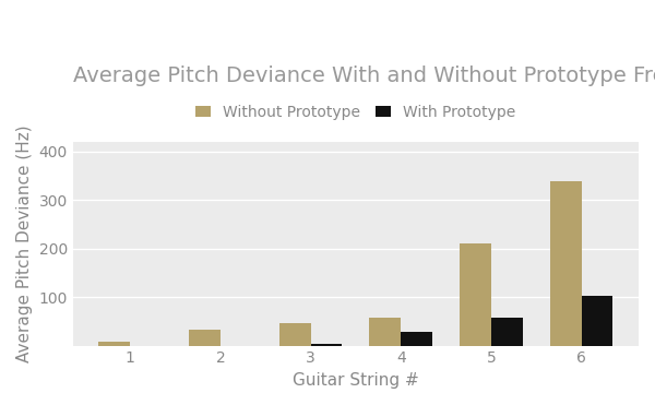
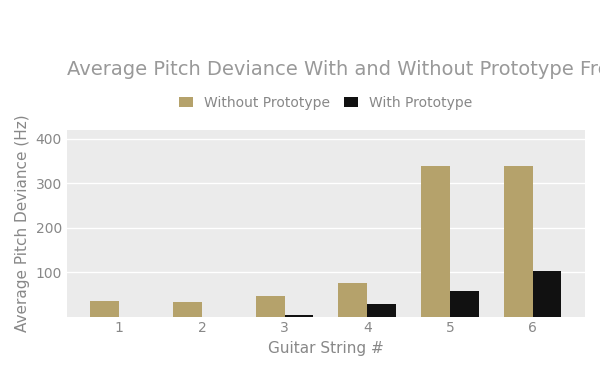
Without Prototype/1: 7 -> 35
Without Prototype/4: 57 -> 75
Without Prototype/5: 210 -> 340
